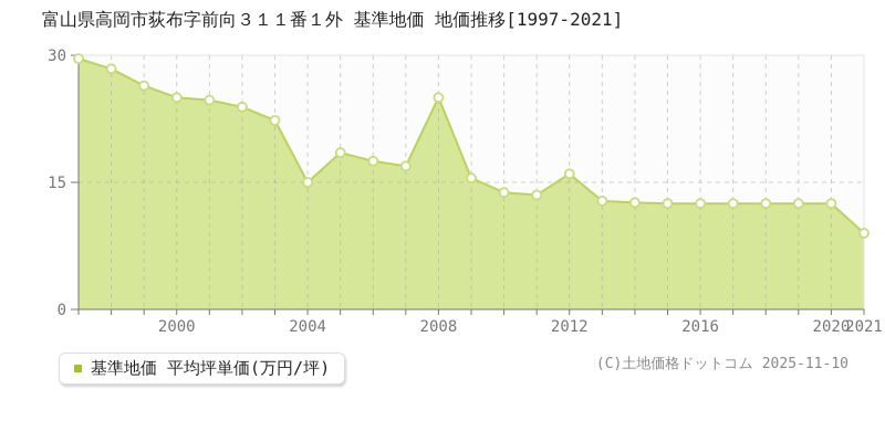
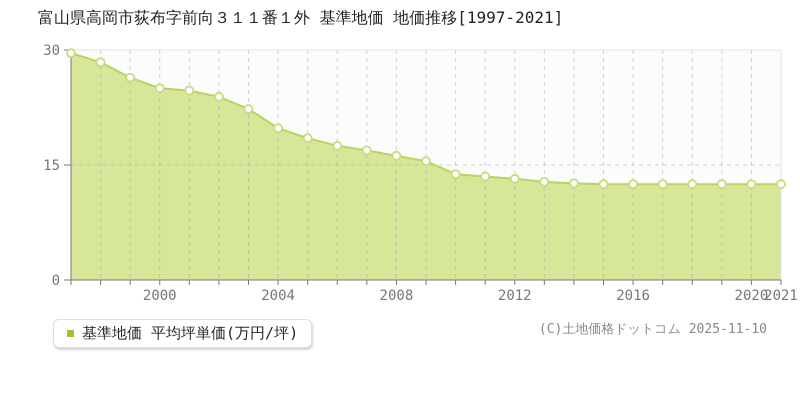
2004: 15 -> 20
2008: 25 -> 16
2012: 16 -> 13
2021: 9 -> 12
